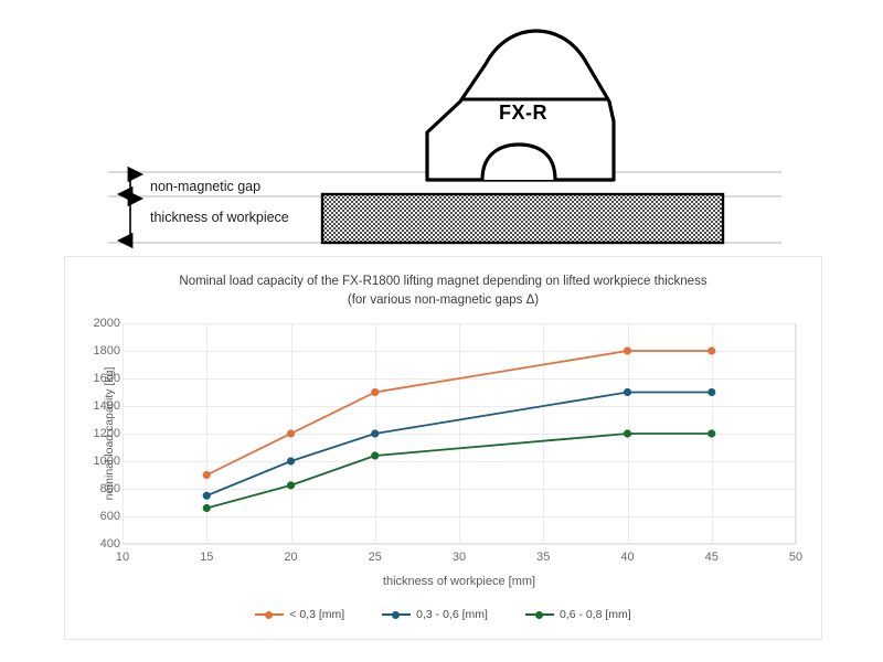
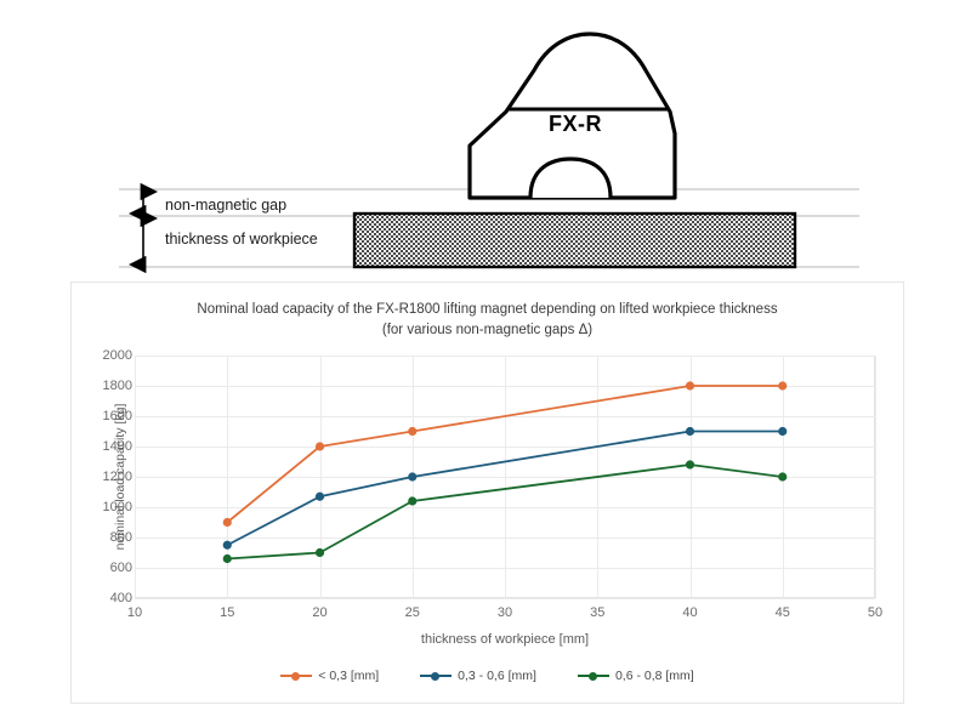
< 0,3 [mm]/20: 1200 -> 1400
0,3 - 0,6 [mm]/20: 1000 -> 1070
0,6 - 0,8 [mm]/20: 820 -> 700
0,6 - 0,8 [mm]/40: 1200 -> 1280
